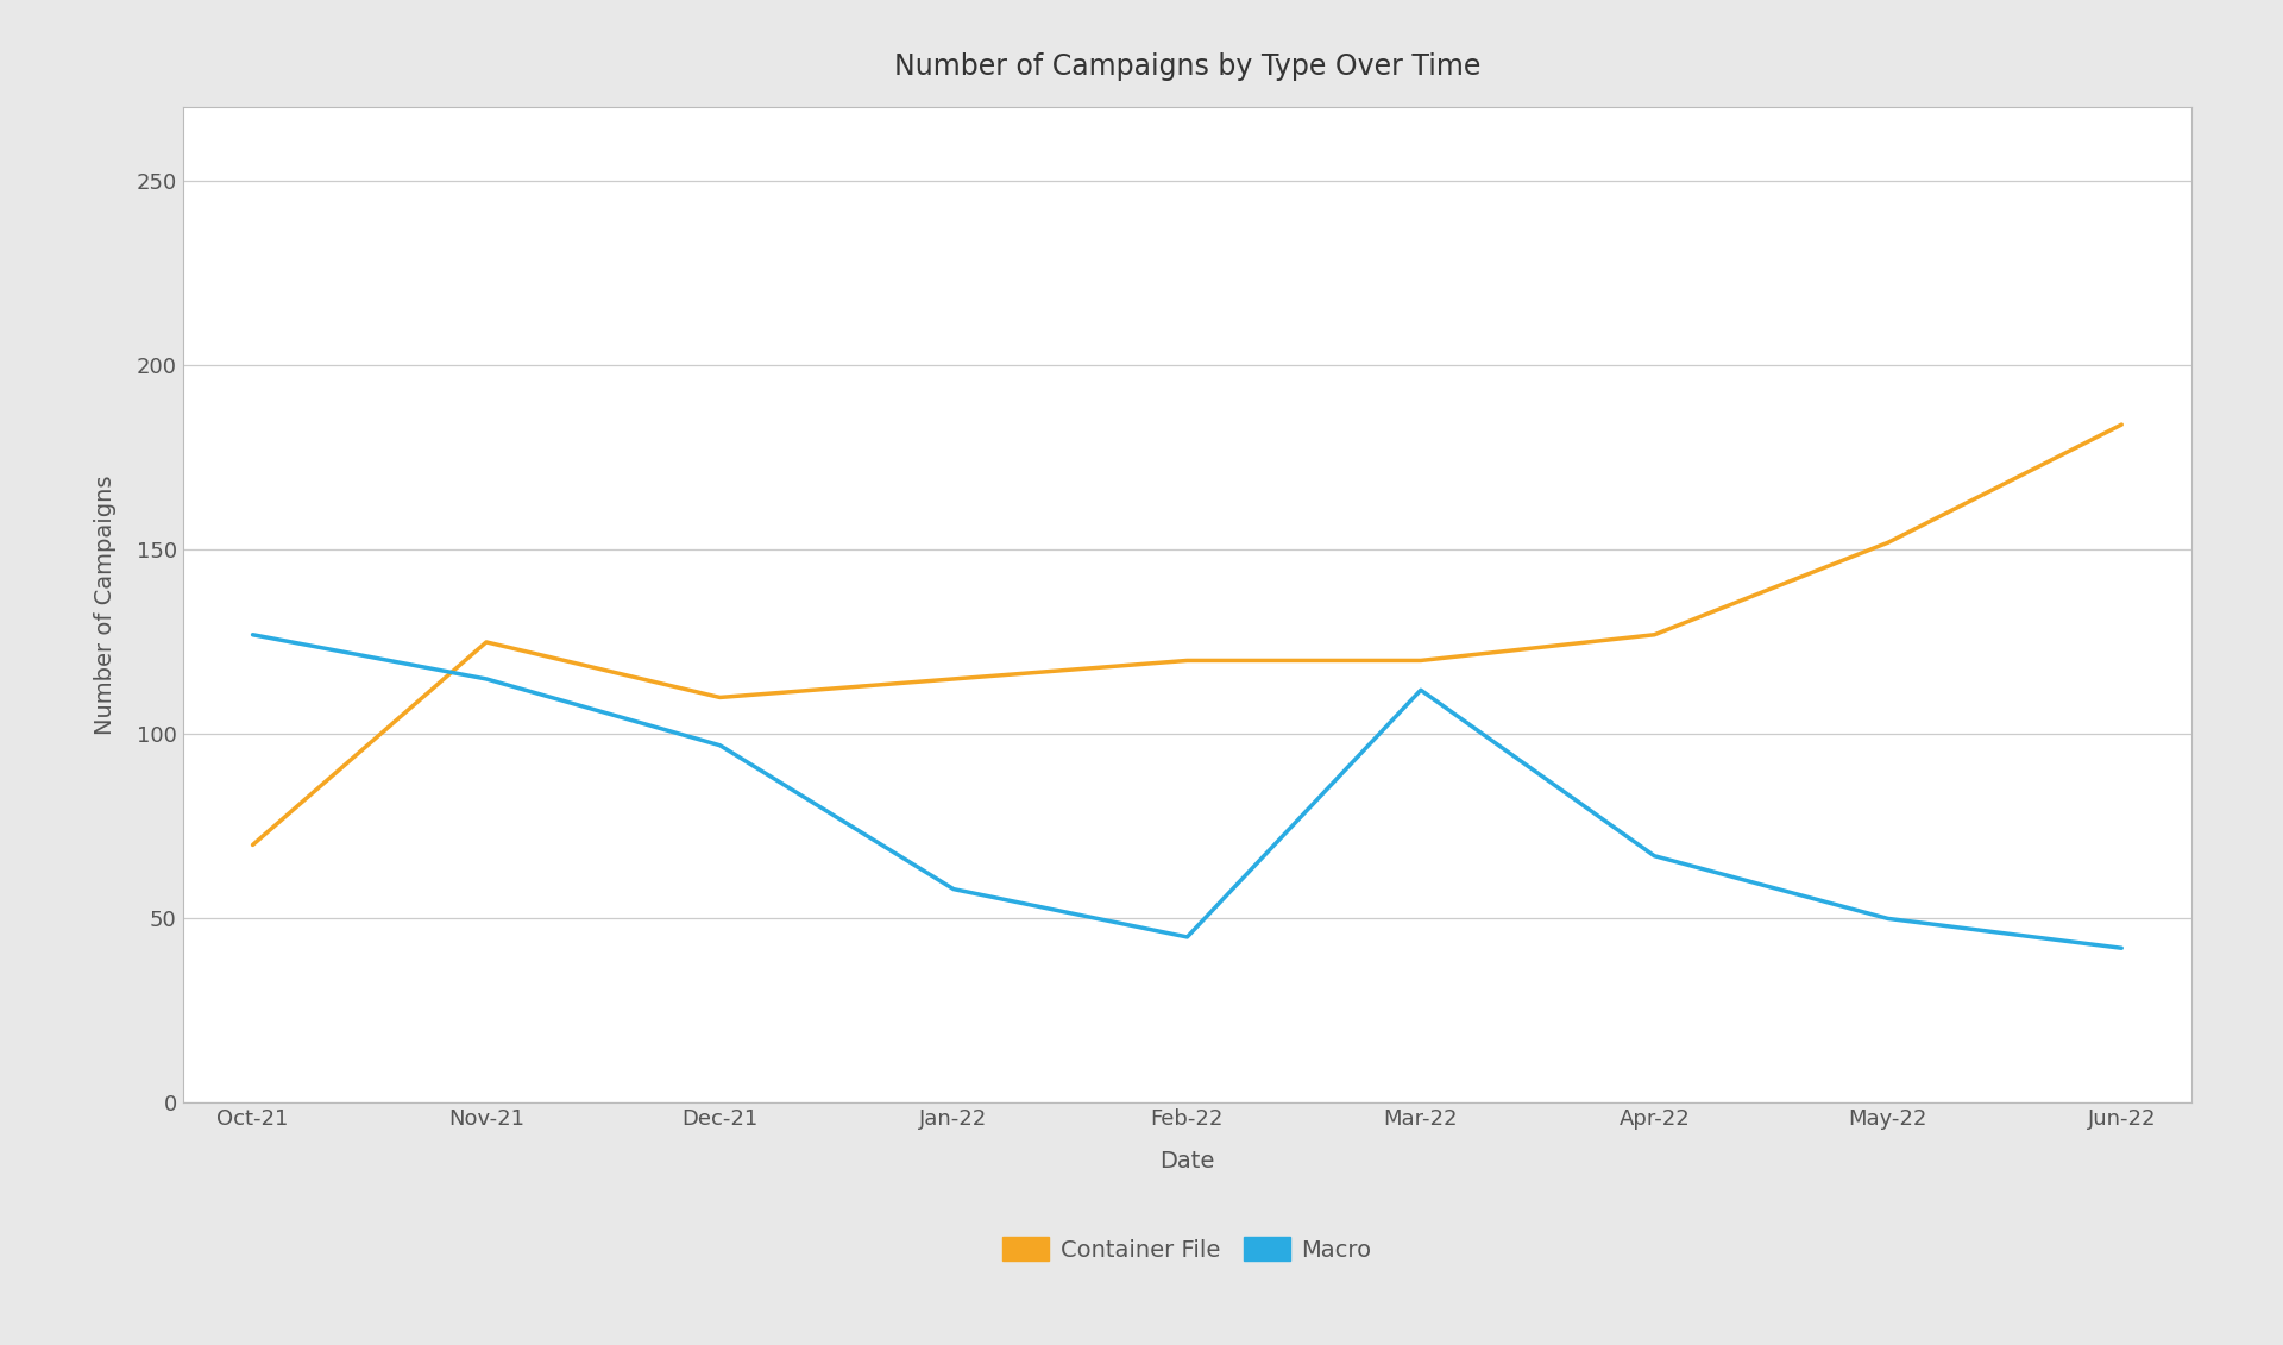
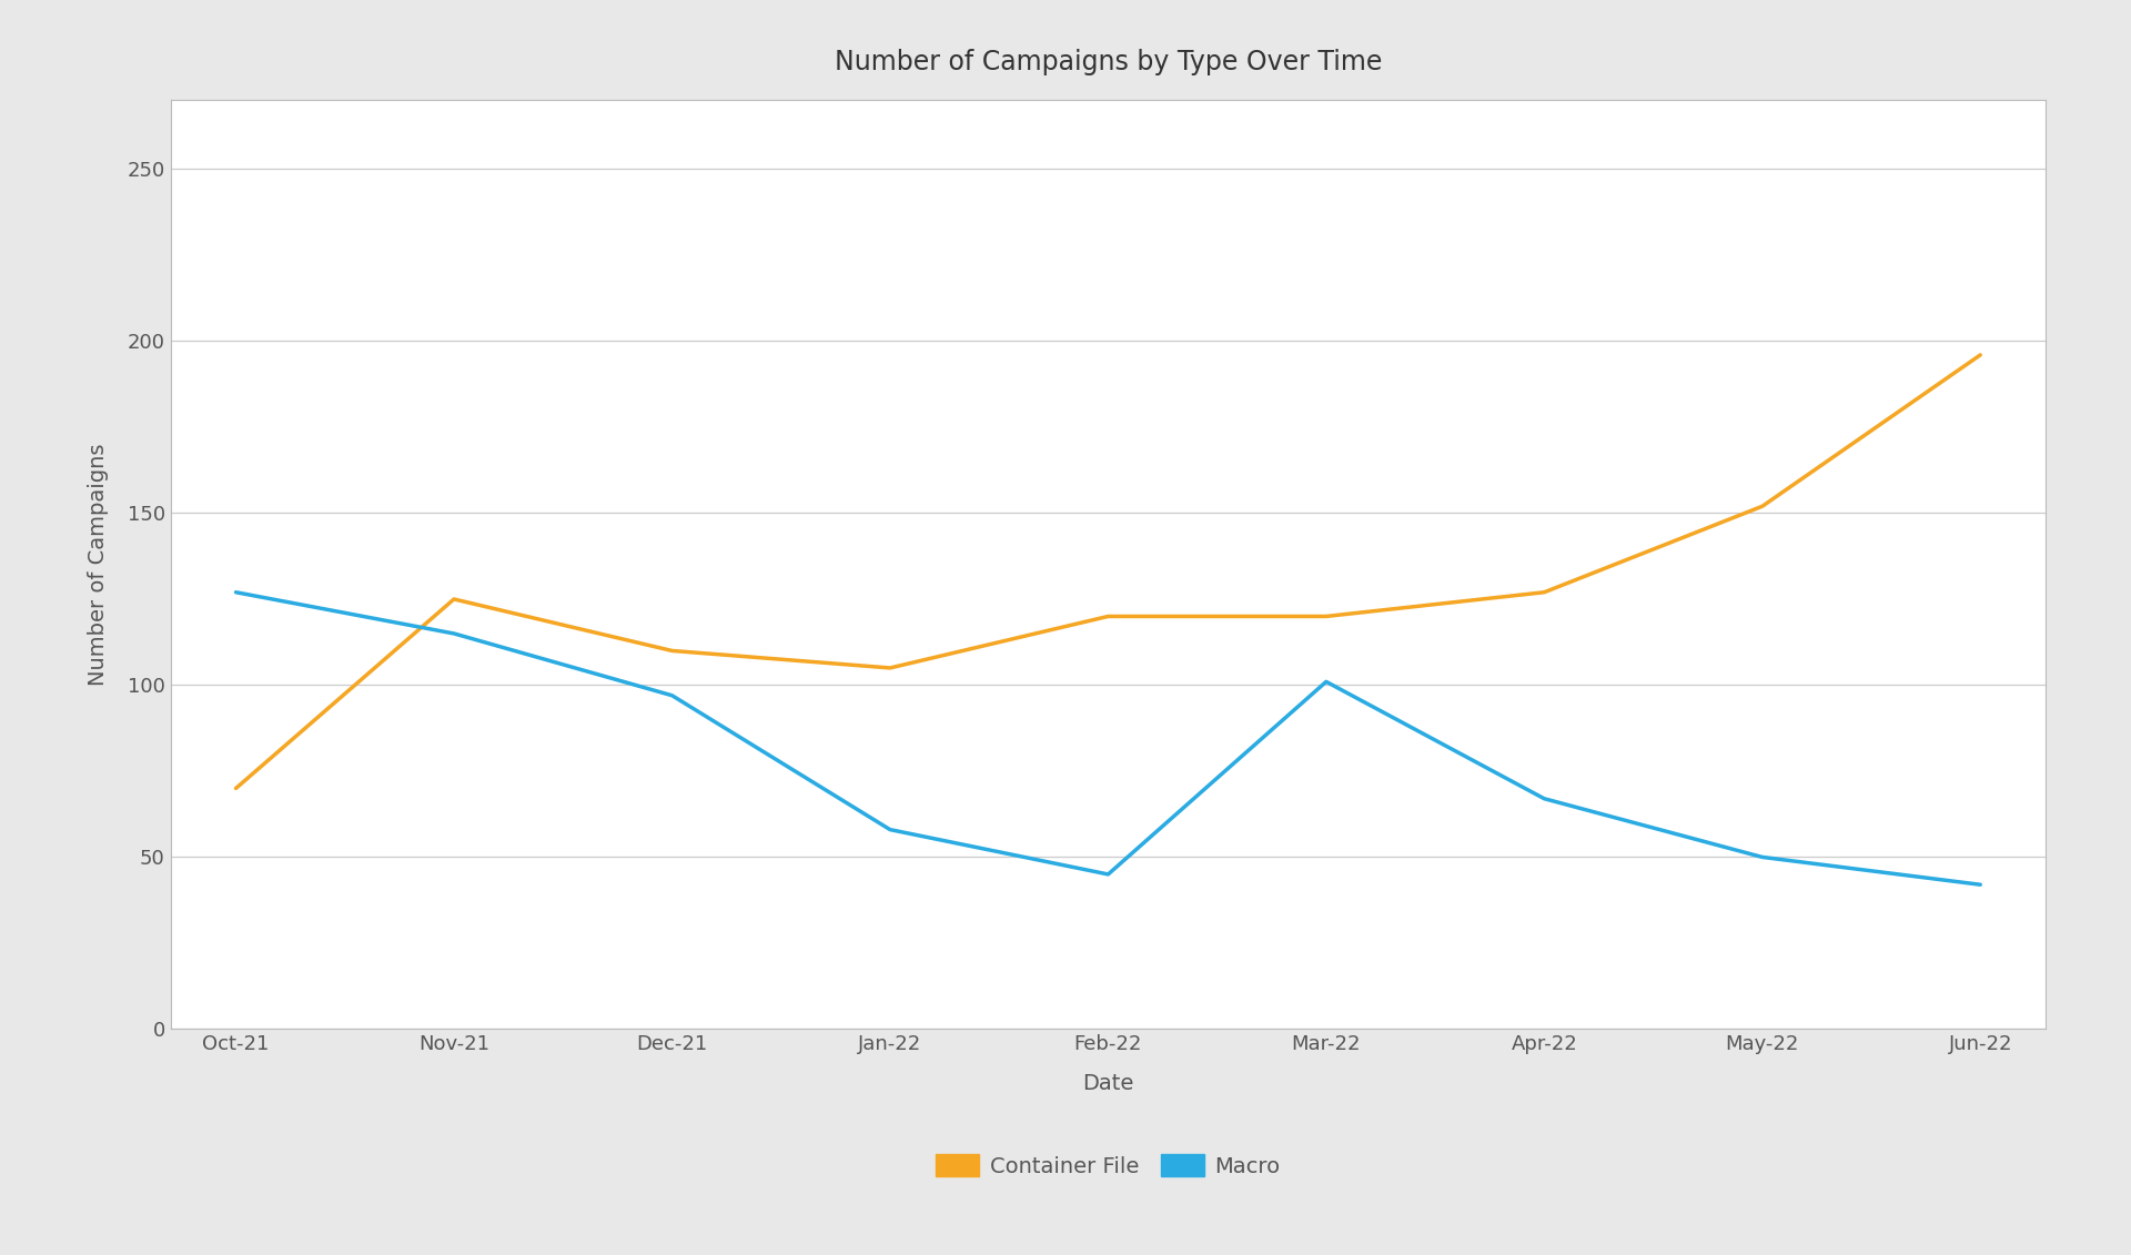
Container File/Jan-22: 115 -> 105
Macro/Mar-22: 112 -> 101
Container File/Jun-22: 184 -> 196
